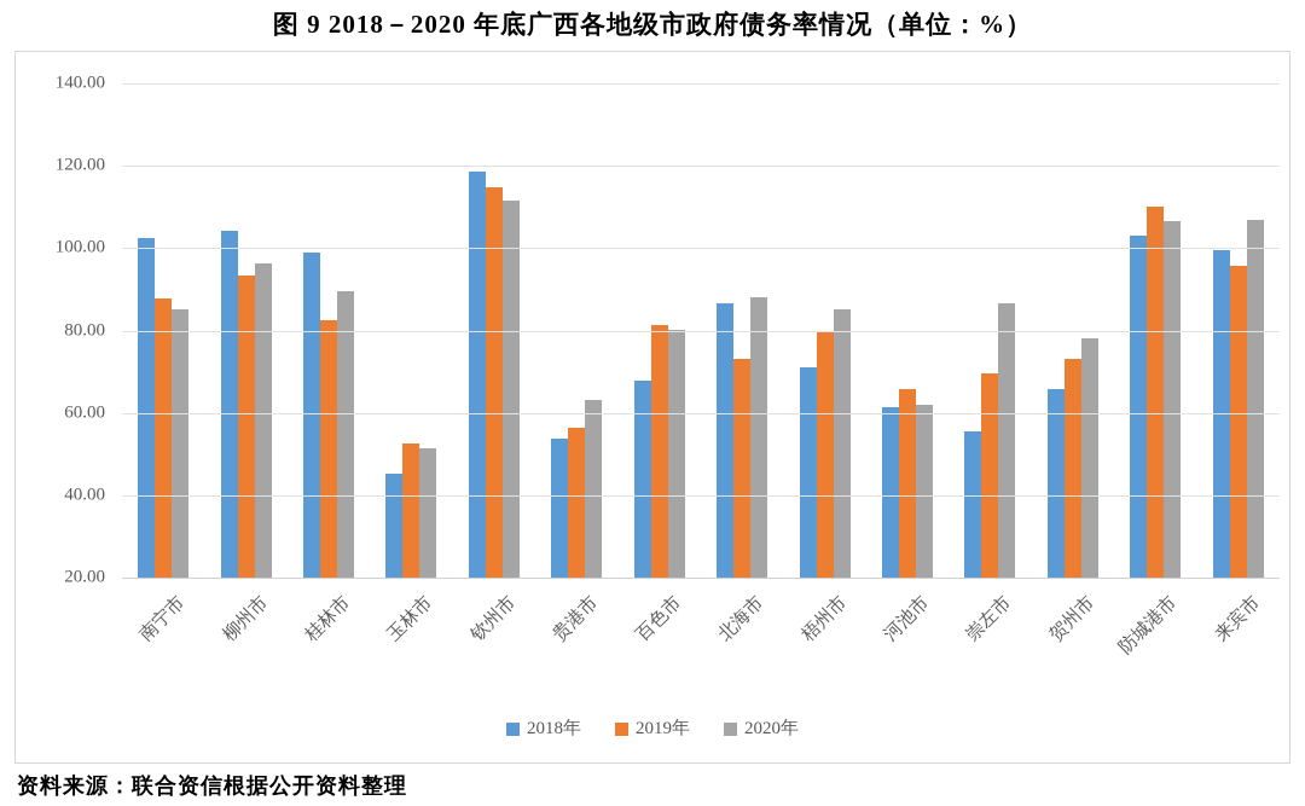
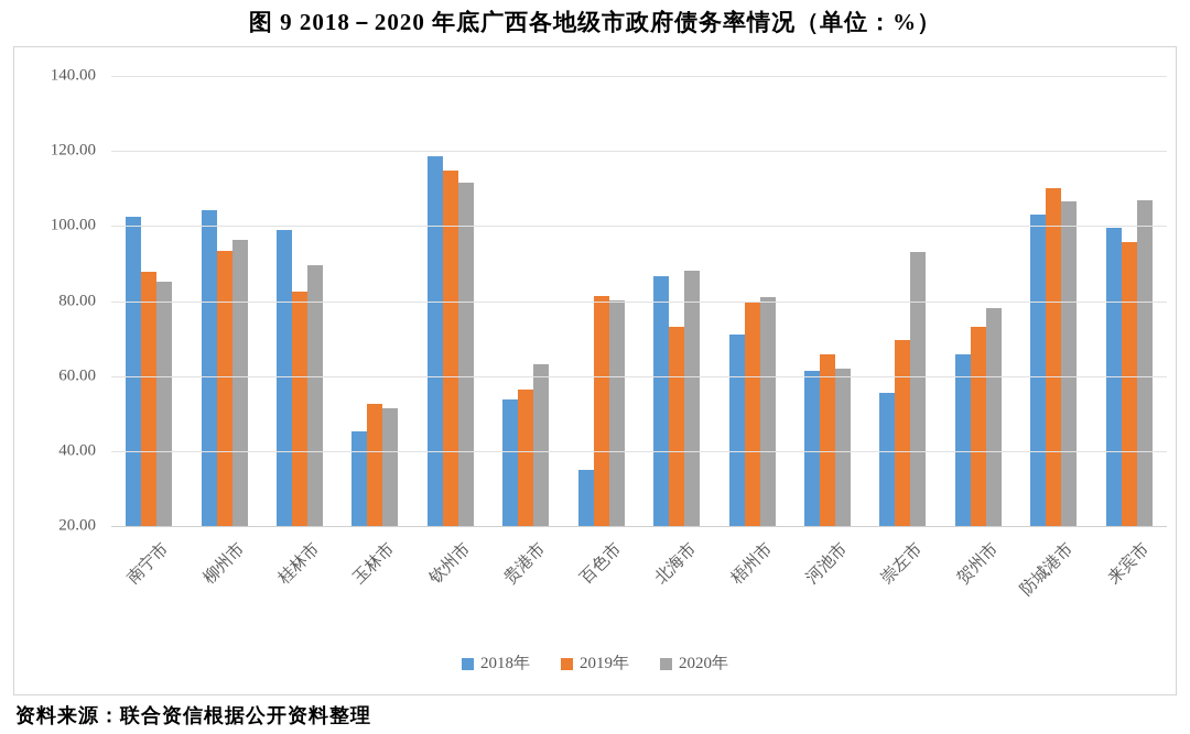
2018年/百色市: 68 -> 35
2020年/梧州市: 85 -> 81
2020年/崇左市: 87 -> 93
